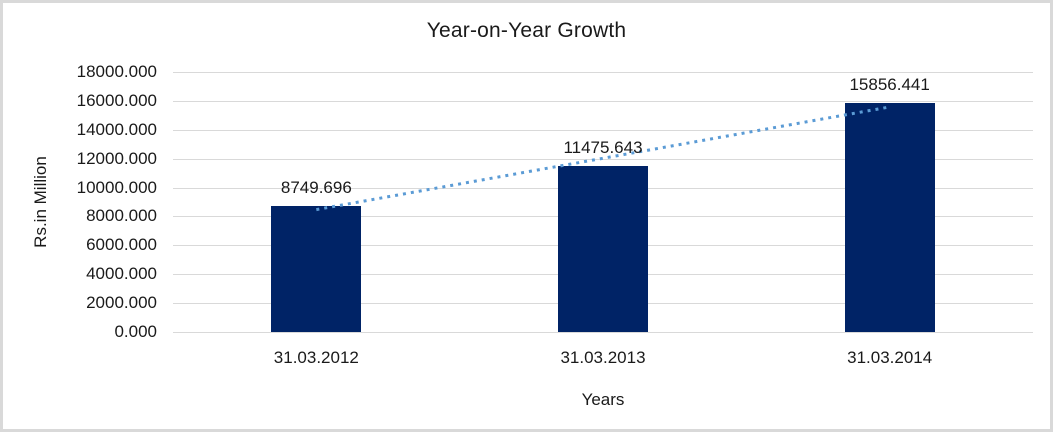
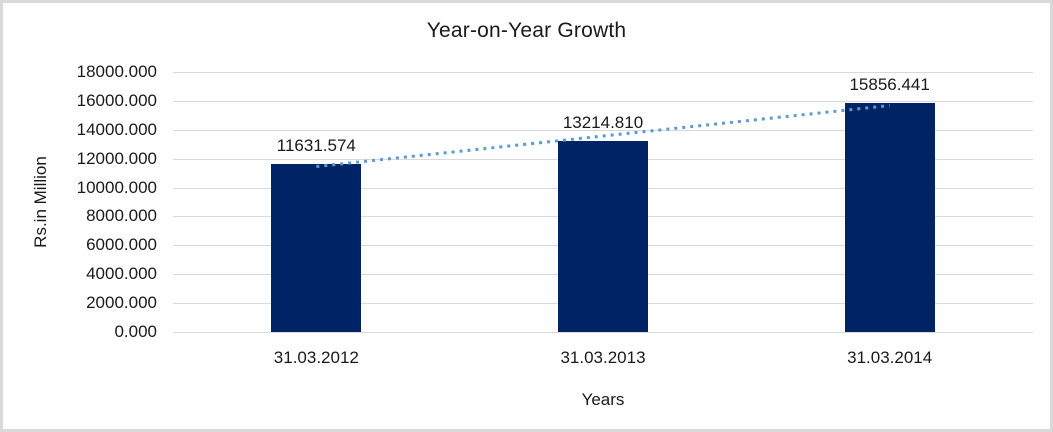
31.03.2012: 8749.696 -> 11631.574
31.03.2013: 11475.643 -> 13214.810
